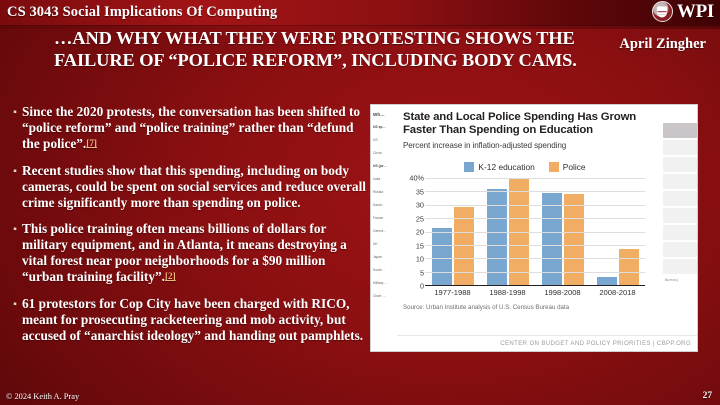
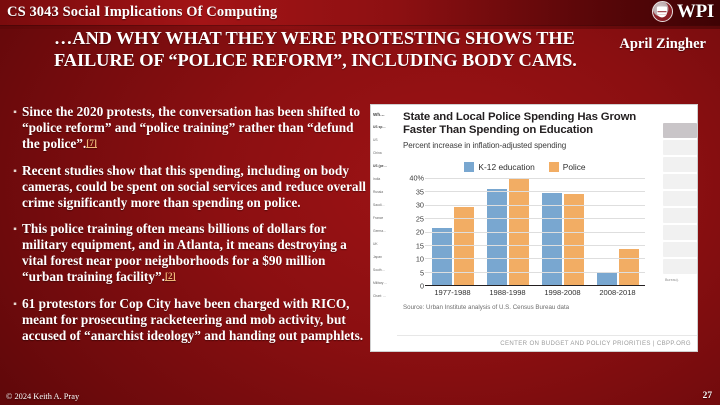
K-12 education/2008-2018: 3% -> 4%
